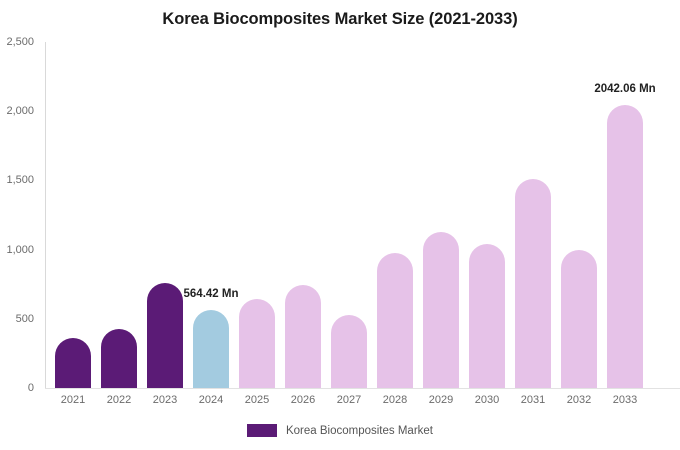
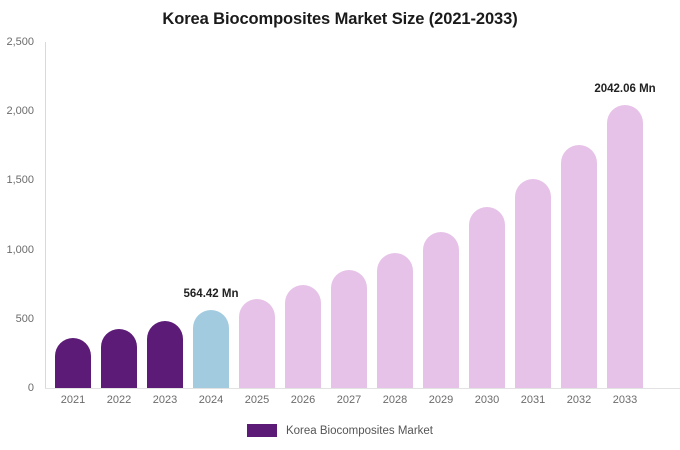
2023: 760 -> 490
2027: 530 -> 850
2030: 1040 -> 1310
2032: 1000 -> 1760
